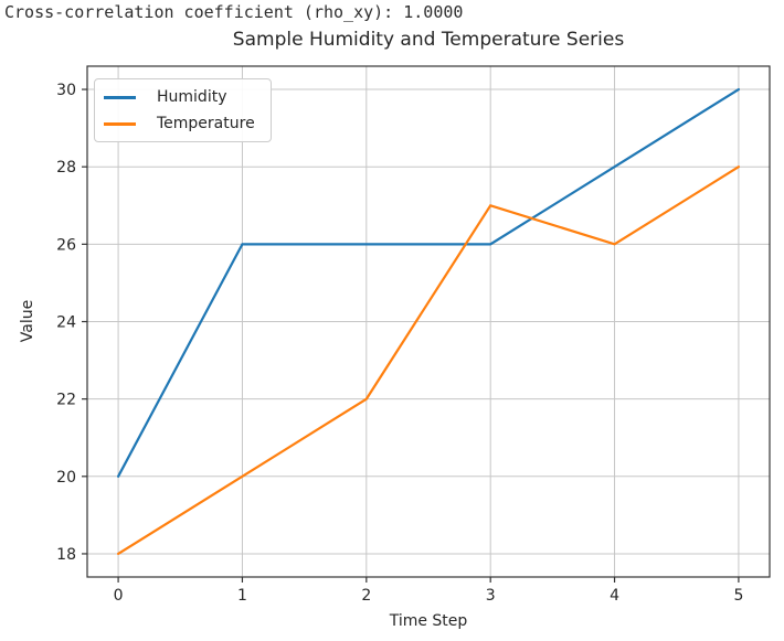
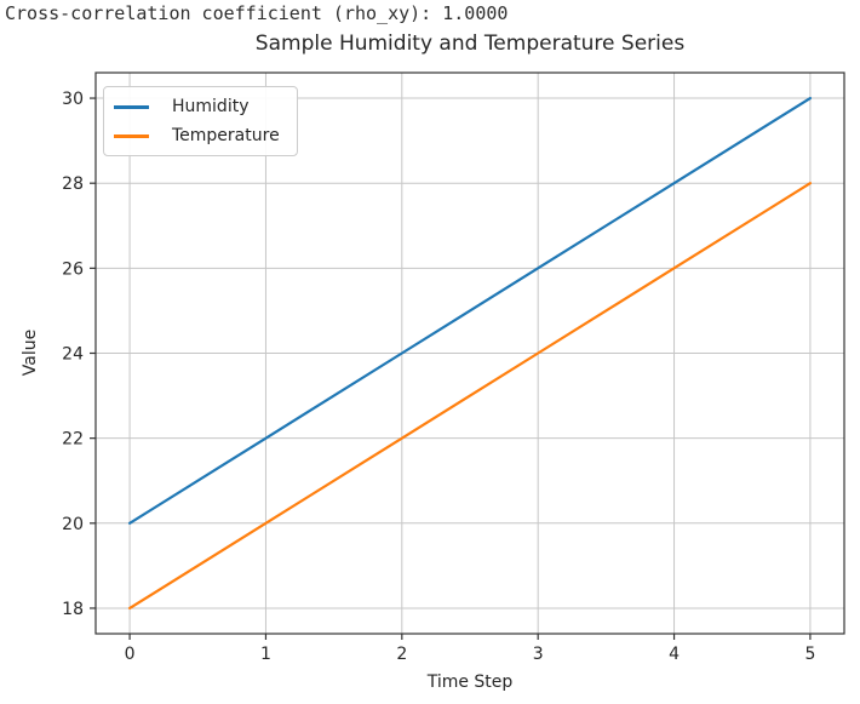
Humidity/1: 26 -> 22
Humidity/2: 26 -> 24
Temperature/3: 27 -> 24
